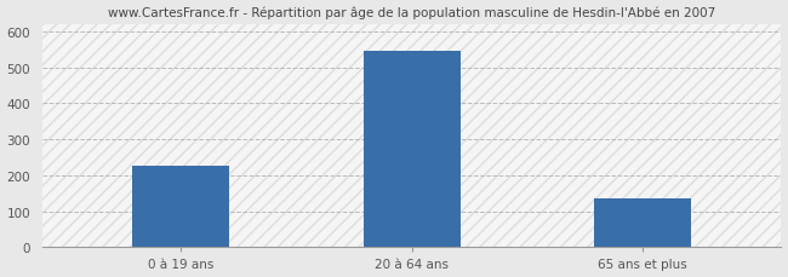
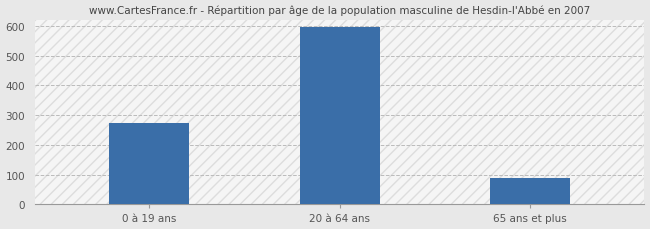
0 à 19 ans: 225 -> 275
20 à 64 ans: 545 -> 595
65 ans et plus: 135 -> 90
